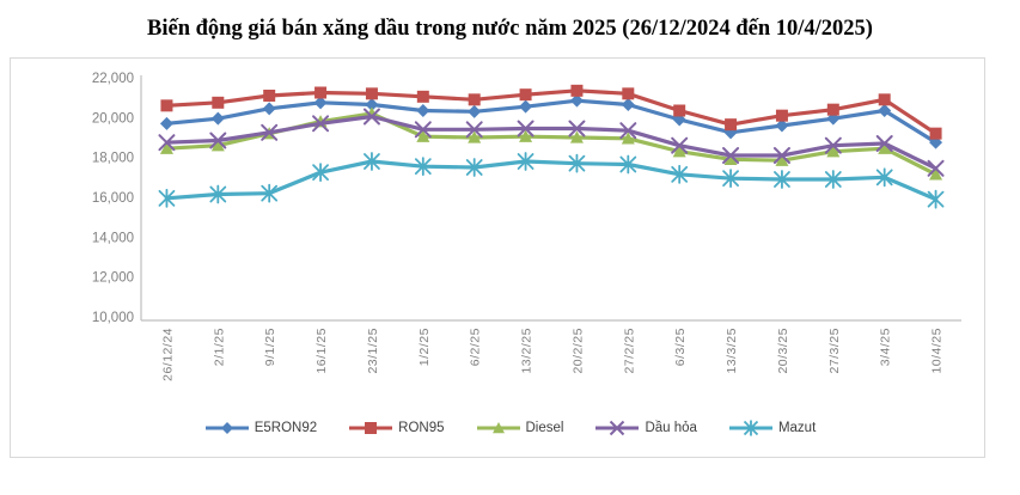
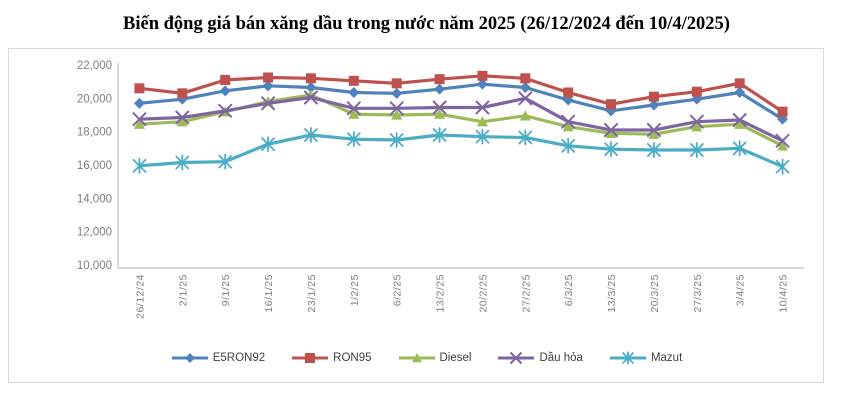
RON95/2/1/25: 20800 -> 20300
Diesel/20/2/25: 19000 -> 18600
Dầu hỏa/27/2/25: 19400 -> 20000
